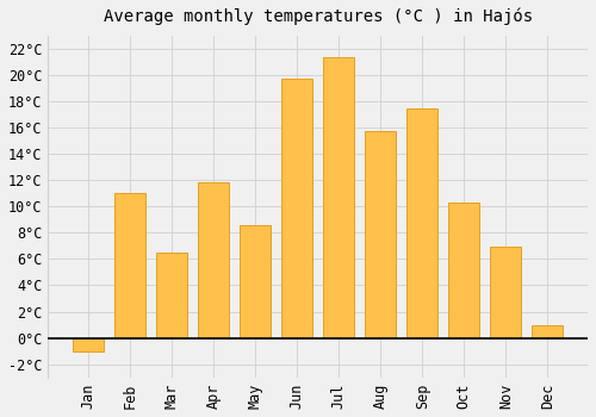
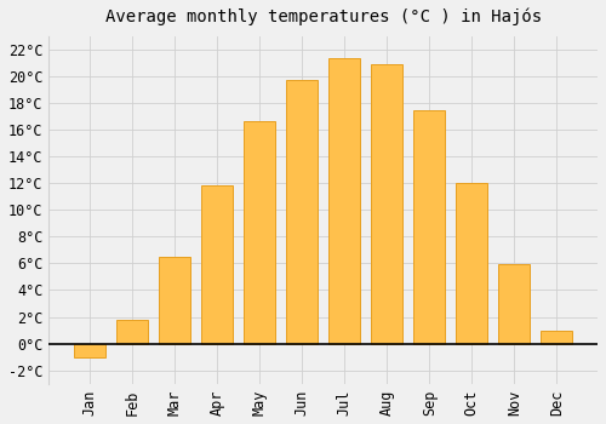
Feb: 11.0°C -> 1.8°C
May: 8.6°C -> 16.6°C
Aug: 15.7°C -> 20.9°C
Oct: 10.3°C -> 12.0°C
Nov: 6.9°C -> 5.9°C
